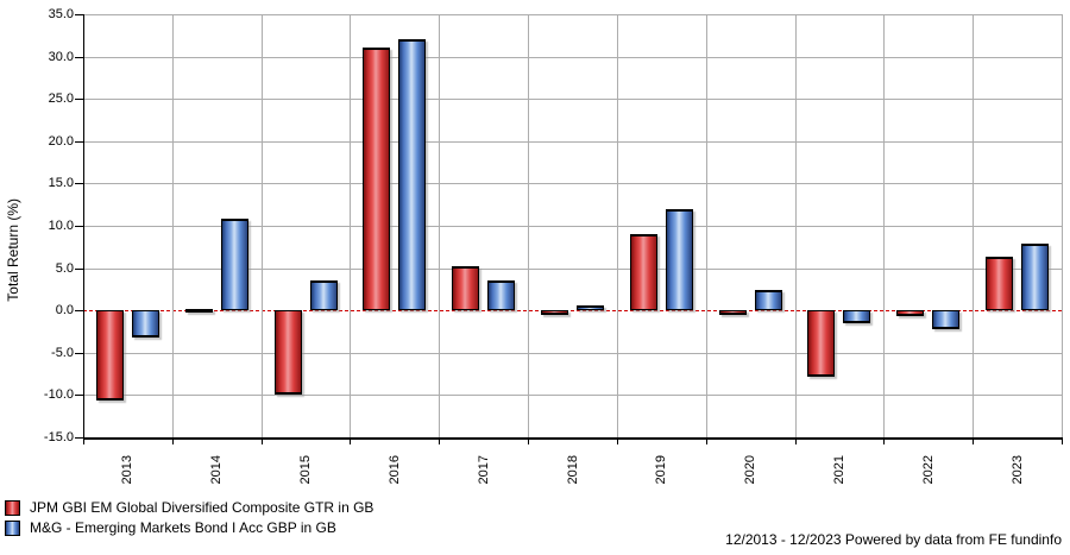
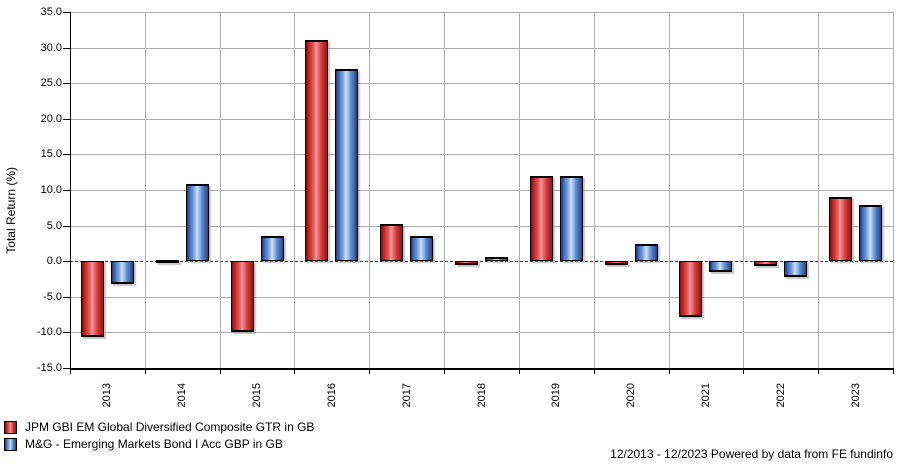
M&G - Emerging Markets Bond I Acc GBP in GB/2016: 32 -> 27
JPM GBI EM Global Diversified Composite GTR in GB/2019: 9 -> 12
JPM GBI EM Global Diversified Composite GTR in GB/2023: 6 -> 9
